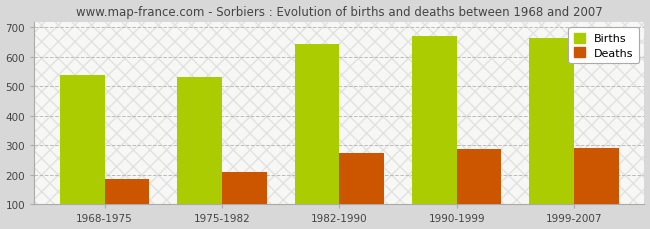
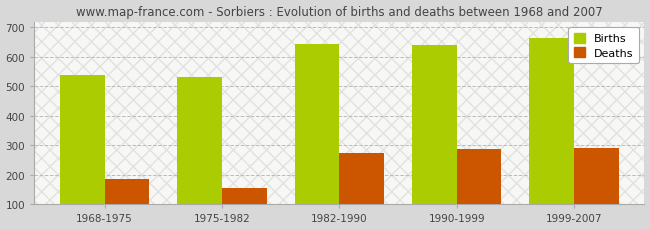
Deaths/1975-1982: 210 -> 155
Births/1990-1999: 672 -> 640
